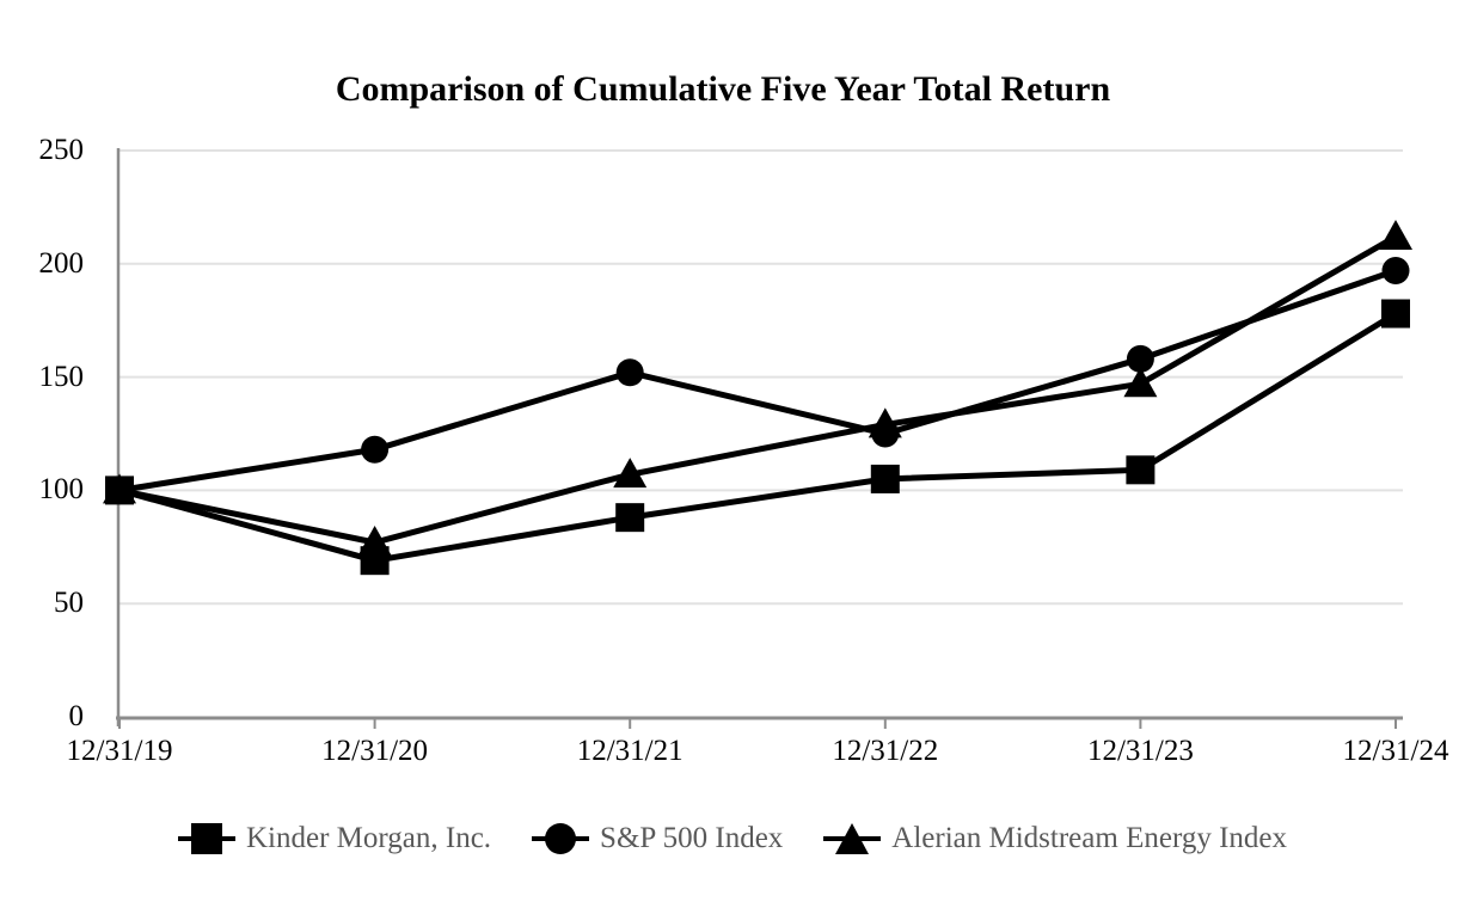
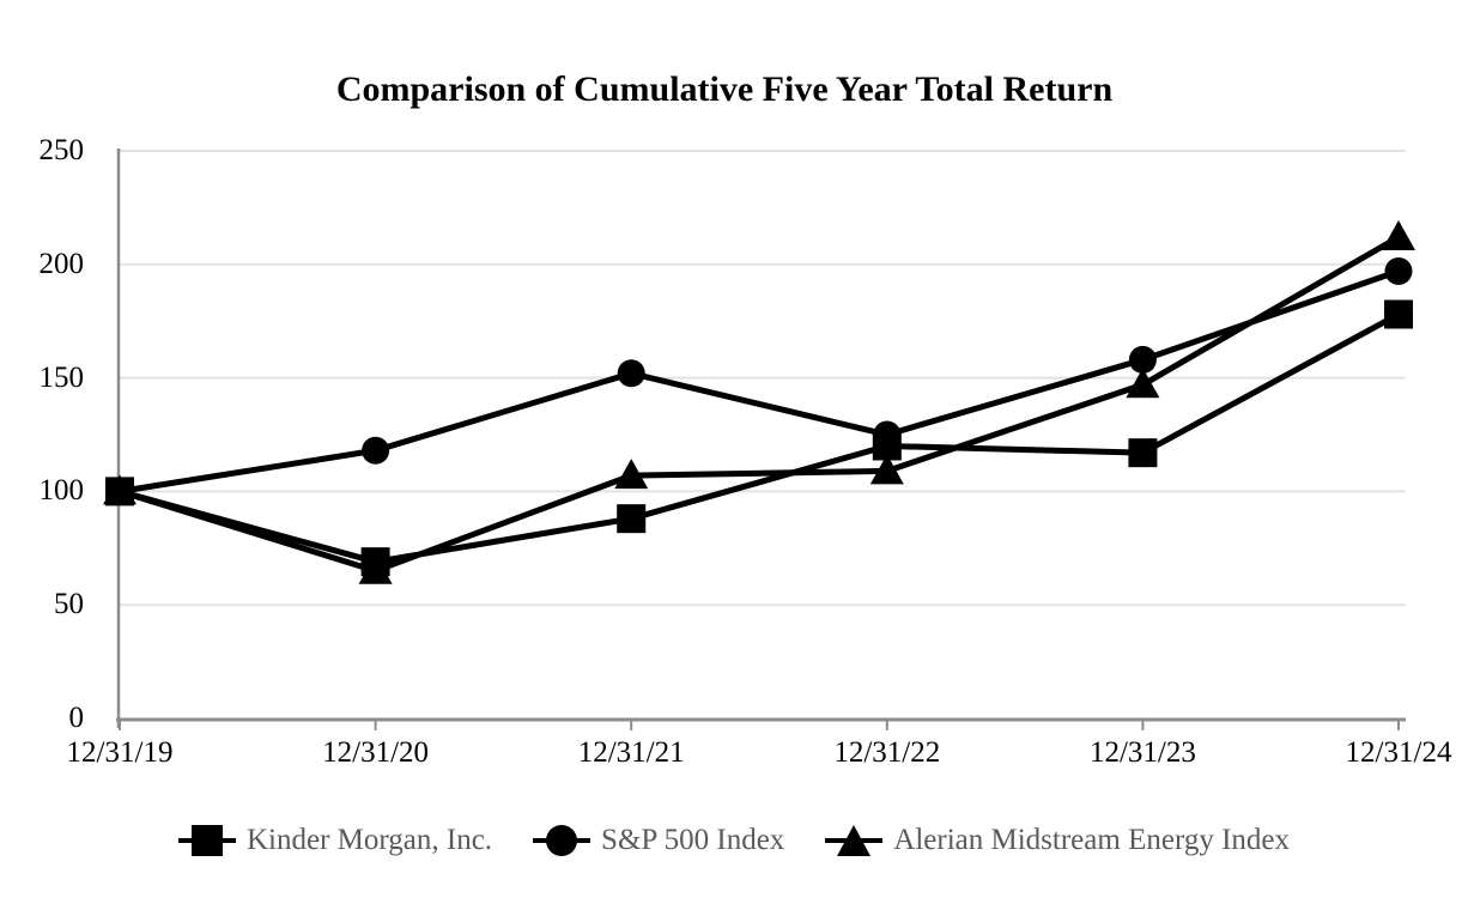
Alerian Midstream Energy Index/12/31/20: 77 -> 65
Kinder Morgan, Inc./12/31/22: 105 -> 120
Alerian Midstream Energy Index/12/31/22: 129 -> 109
Kinder Morgan, Inc./12/31/23: 109 -> 117
